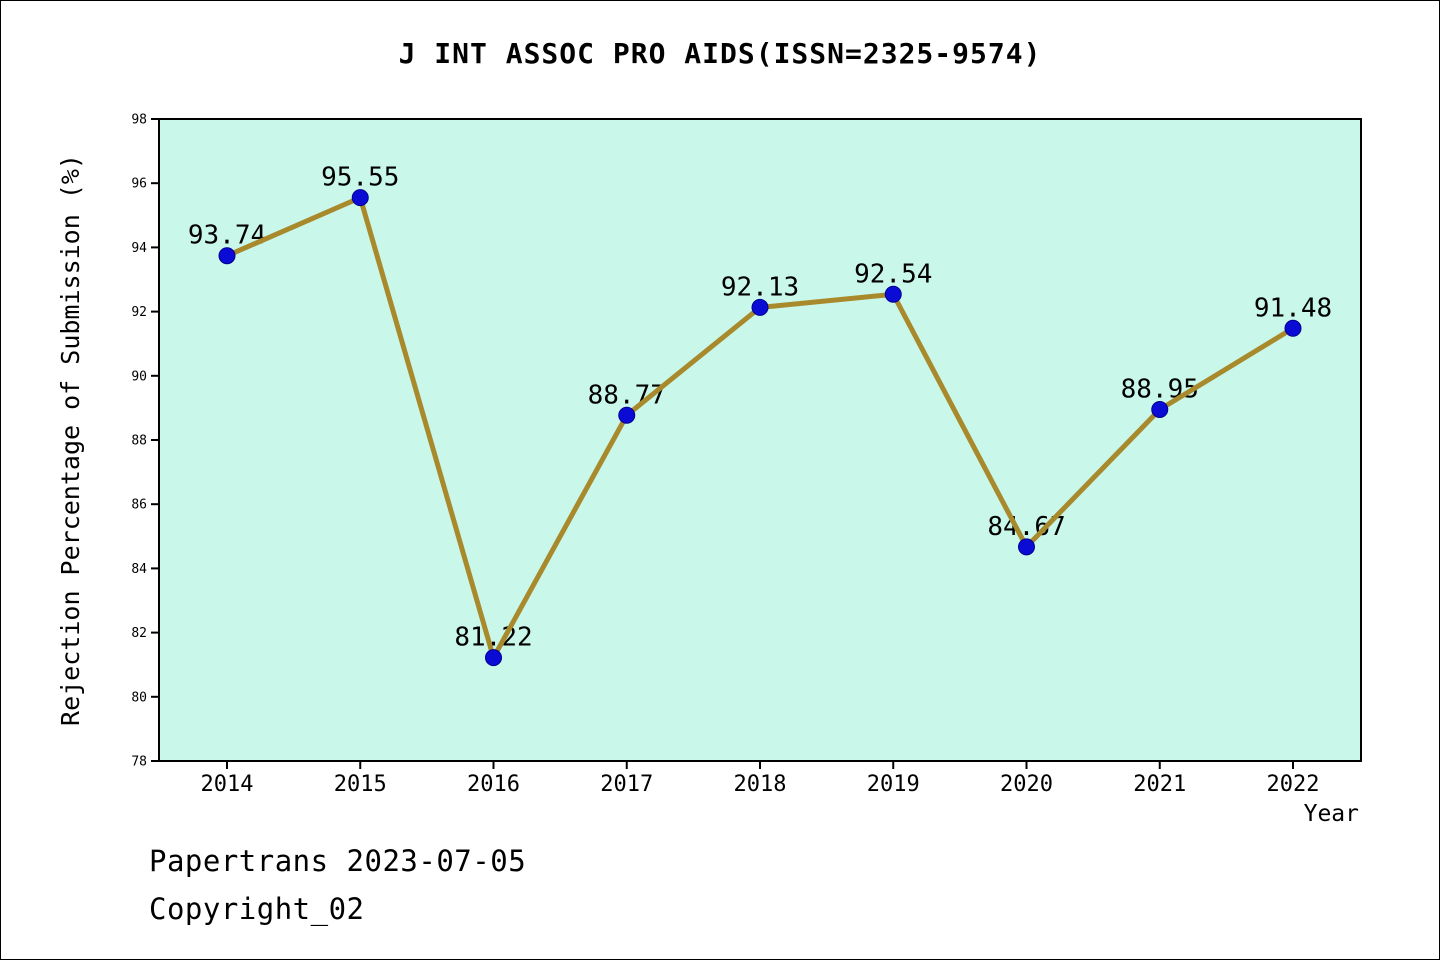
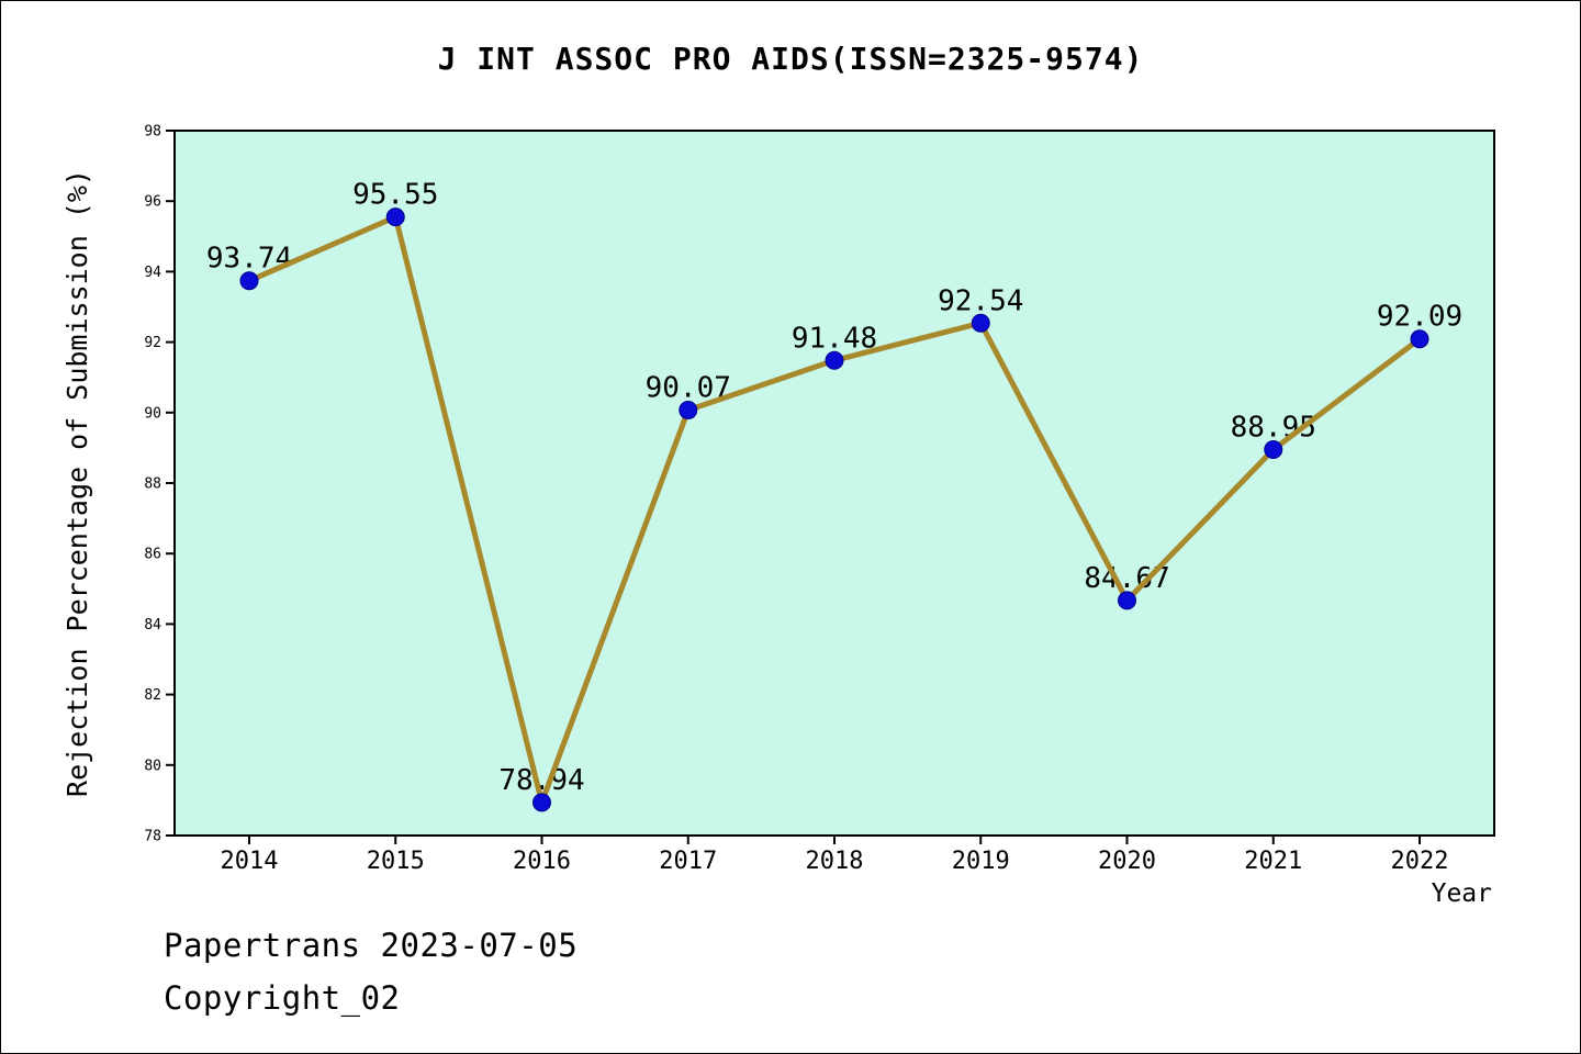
2016: 81.22 -> 78.94
2017: 88.77 -> 90.07
2018: 92.13 -> 91.48
2022: 91.48 -> 92.09
